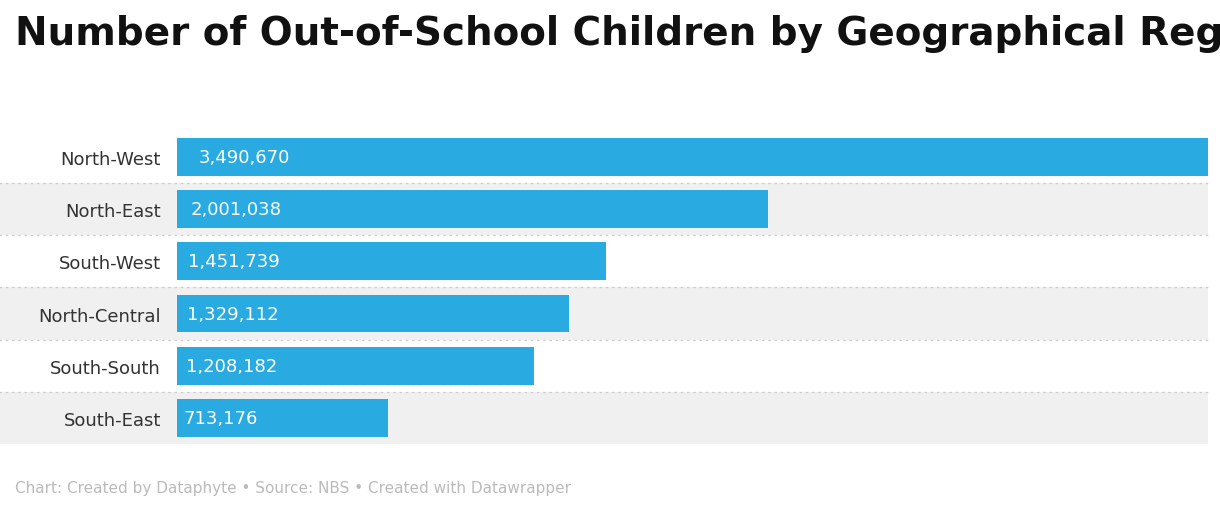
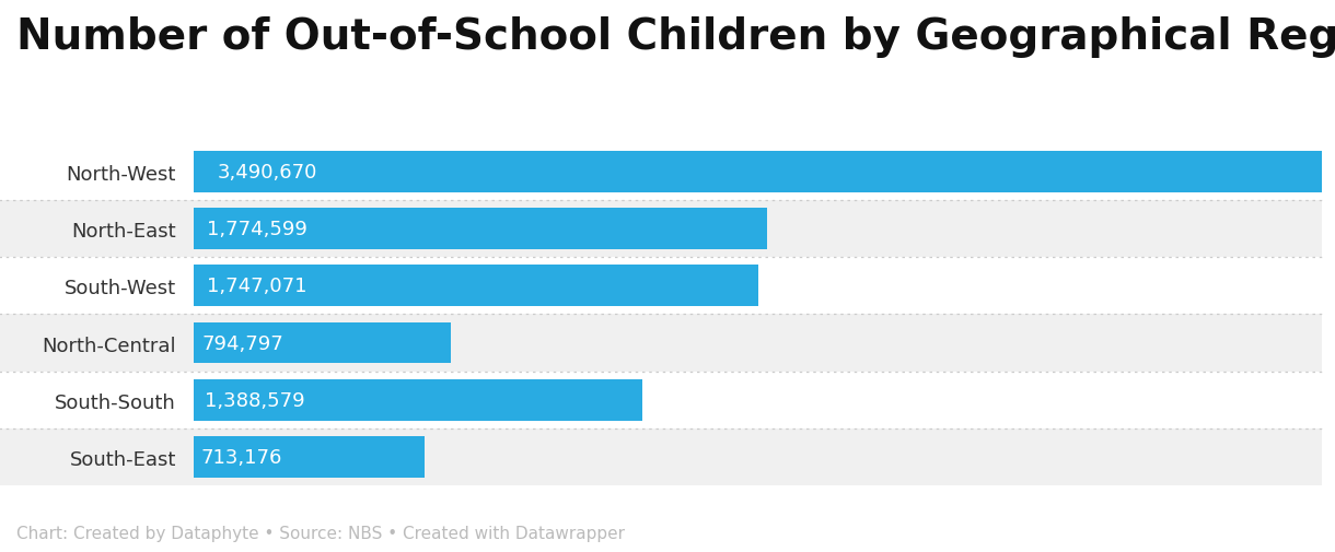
North-East: 2,001,038 -> 1,774,599
South-West: 1,451,739 -> 1,747,071
North-Central: 1,329,112 -> 794,797
South-South: 1,208,182 -> 1,388,579
